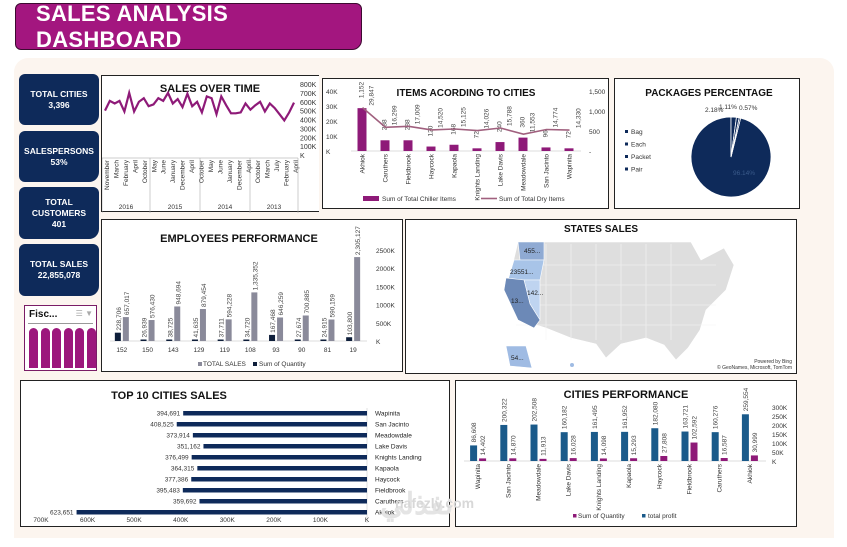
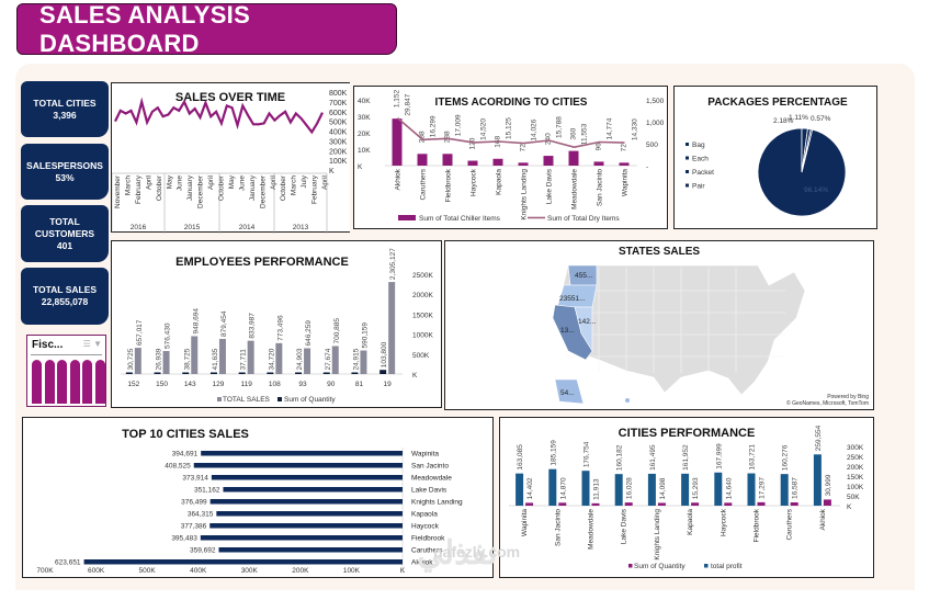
EMPLOYEES PERFORMANCE/Sum of Quantity/152: 228,706 -> 30,725
EMPLOYEES PERFORMANCE/TOTAL SALES/119: 594,228 -> 833,987
EMPLOYEES PERFORMANCE/TOTAL SALES/108: 1,335,352 -> 773,496
EMPLOYEES PERFORMANCE/Sum of Quantity/93: 167,468 -> 24,903
CITIES PERFORMANCE/total profit/Wapinita: 86,608 -> 163,085
CITIES PERFORMANCE/total profit/San Jacinto: 200,322 -> 185,159
CITIES PERFORMANCE/total profit/Meadowdale: 202,508 -> 176,754
CITIES PERFORMANCE/total profit/Haycock: 182,080 -> 167,999
CITIES PERFORMANCE/Sum of Quantity/Haycock: 27,808 -> 14,640
CITIES PERFORMANCE/Sum of Quantity/Fieldbrook: 102,592 -> 17,297
